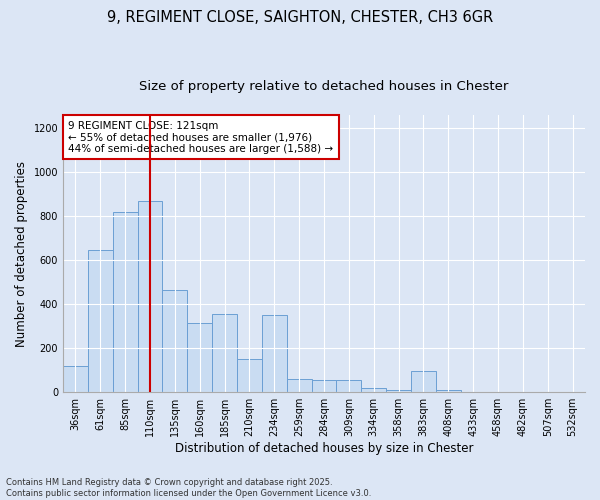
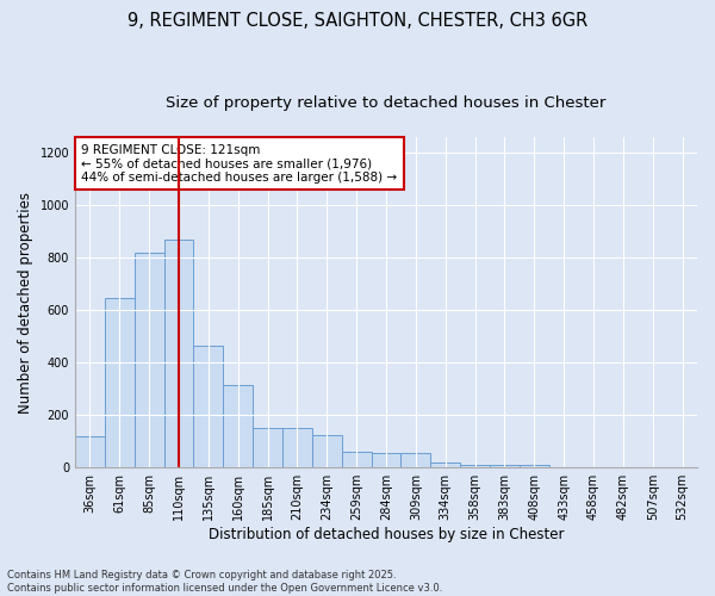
185sqm: 355 -> 150
234sqm: 350 -> 125
383sqm: 95 -> 10
